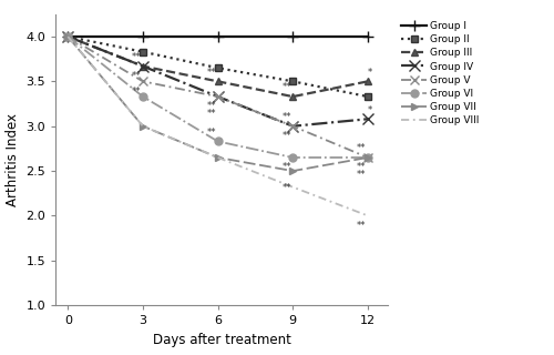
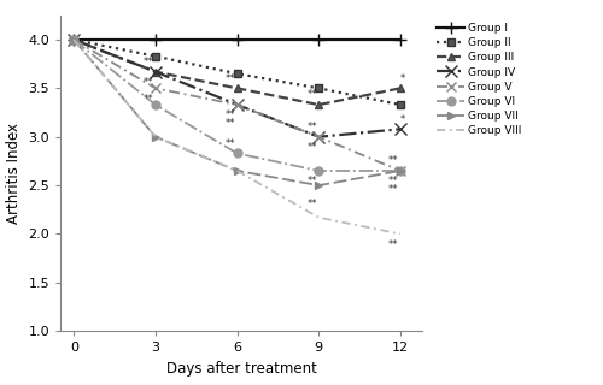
Group VIII/9: 2.32 -> 2.17
